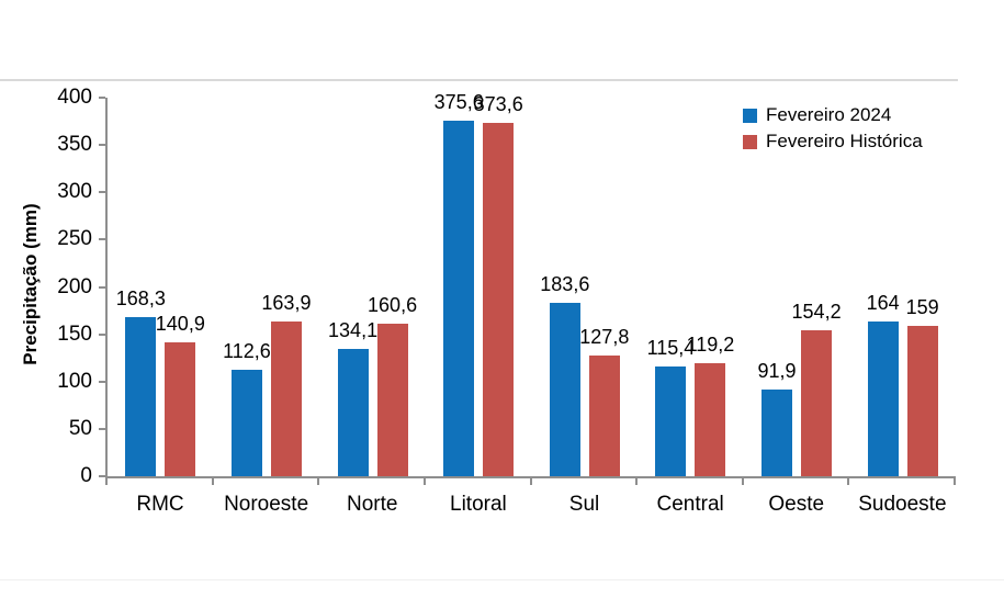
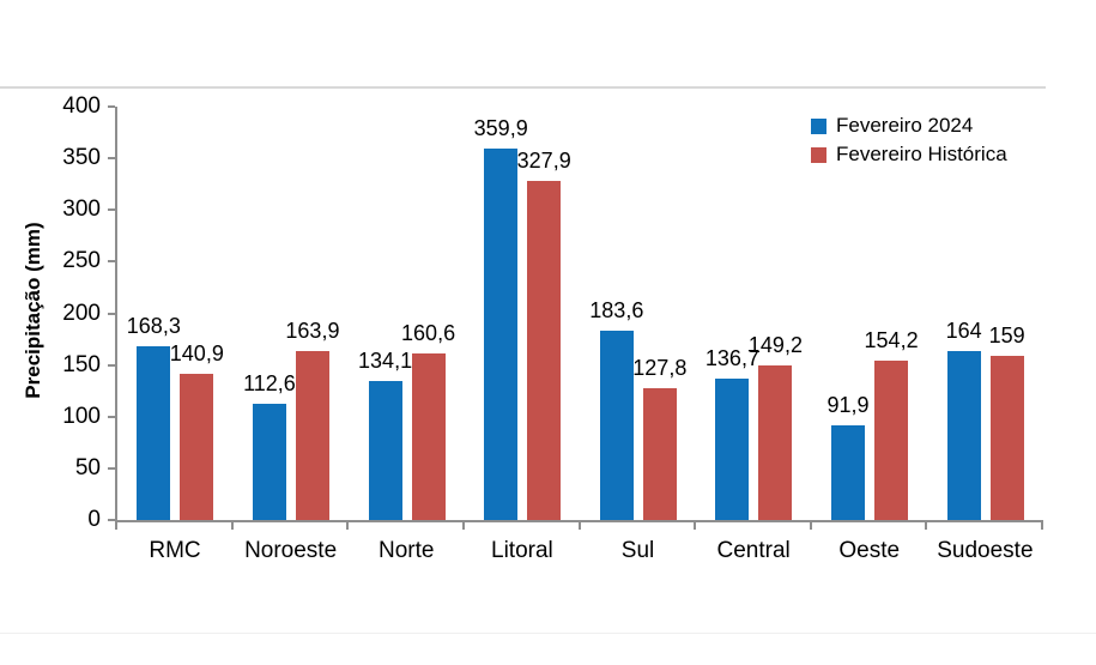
Fevereiro 2024/Litoral: 375,6 -> 359,9
Fevereiro Histórica/Litoral: 373,6 -> 327,9
Fevereiro 2024/Central: 115,4 -> 136,7
Fevereiro Histórica/Central: 119,2 -> 149,2
